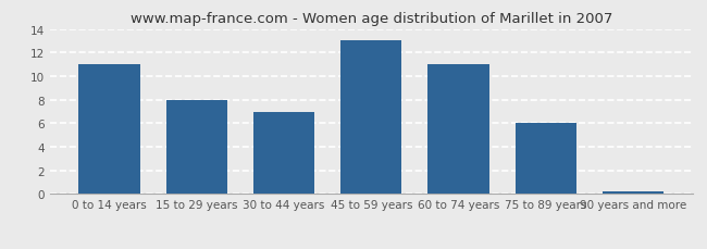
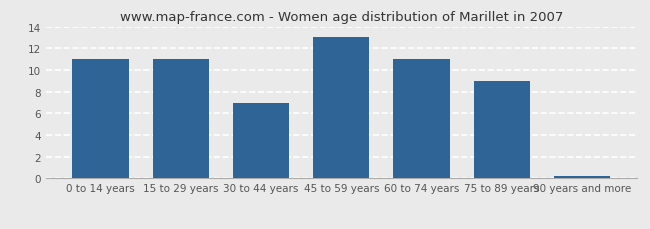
15 to 29 years: 8.0 -> 11.0
75 to 89 years: 6.0 -> 9.0
